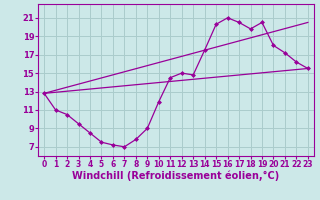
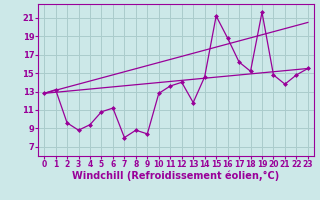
1: 11.0 -> 13.2
2: 10.5 -> 9.6
3: 9.5 -> 8.8
4: 8.5 -> 9.4
5: 7.5 -> 10.8
6: 7.2 -> 11.2
7: 7.0 -> 8.0
8: 7.8 -> 8.8
9: 9.0 -> 8.4
10: 11.9 -> 12.8
11: 14.5 -> 13.6
12: 15.0 -> 14.0
13: 14.8 -> 11.8
14: 17.5 -> 14.6
15: 20.3 -> 21.2
16: 21.0 -> 18.8
17: 20.5 -> 16.2
18: 19.8 -> 15.2
19: 20.5 -> 21.6
20: 18.0 -> 14.8
21: 17.2 -> 13.8
22: 16.2 -> 14.8
